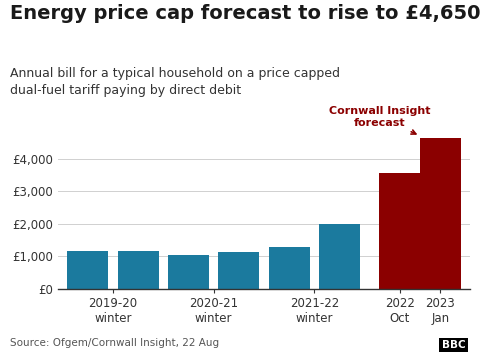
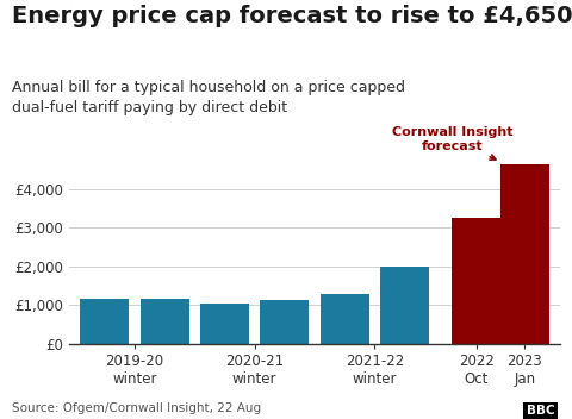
2022 Oct: £3,550 -> £3,250
